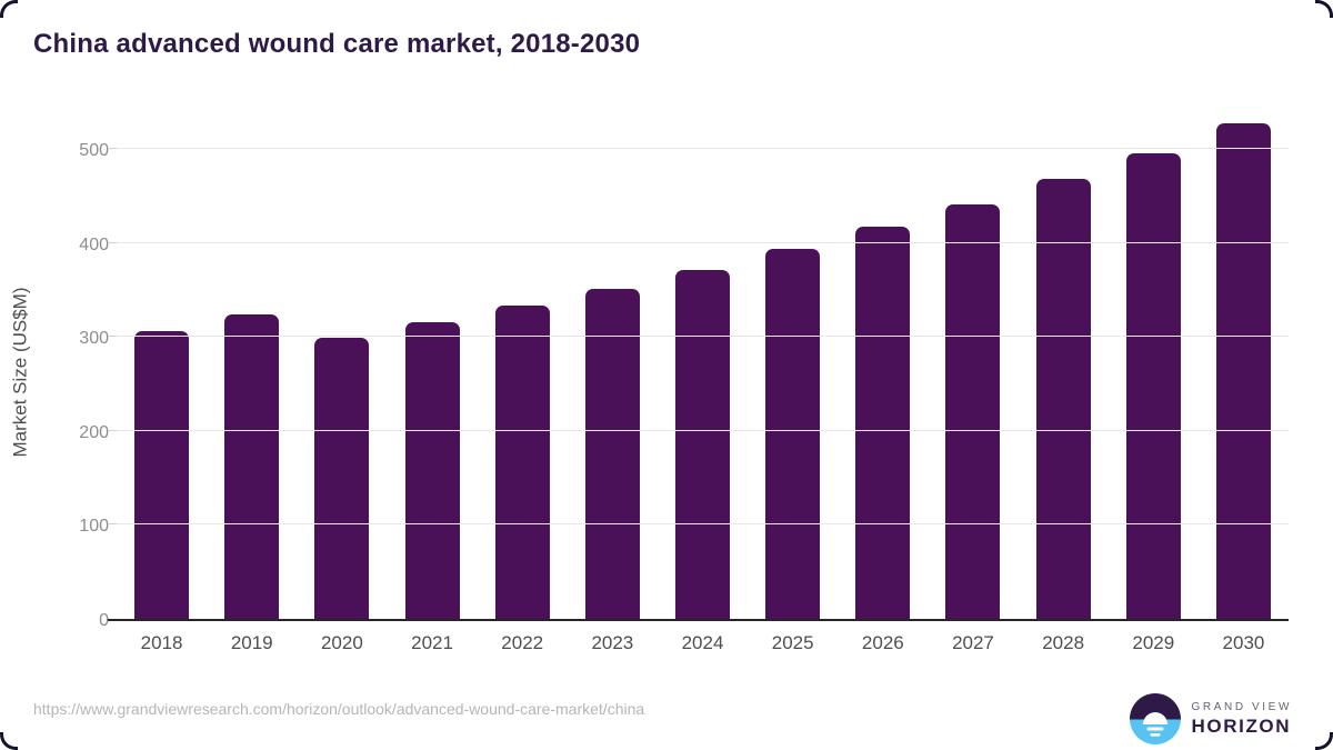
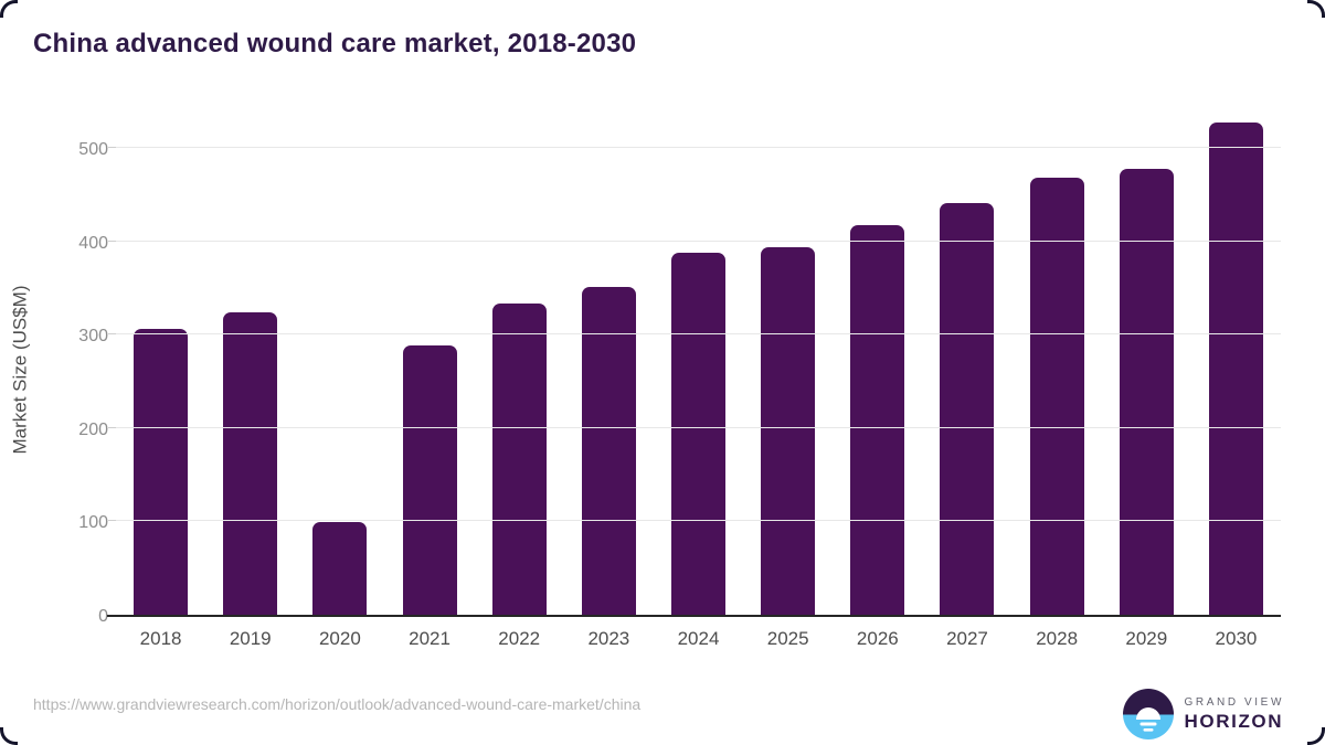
2020: 300 -> 100
2021: 320 -> 290
2024: 370 -> 390
2029: 500 -> 480
